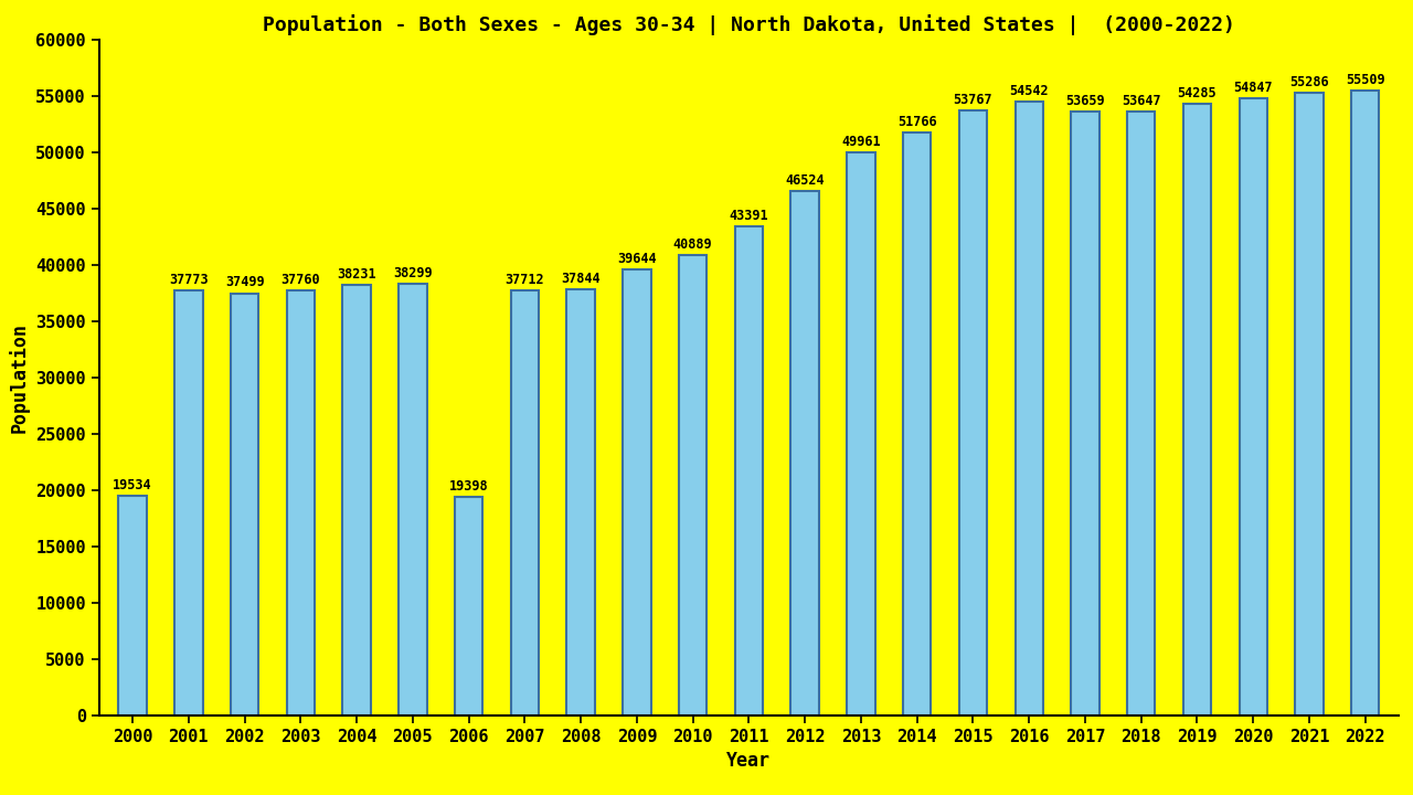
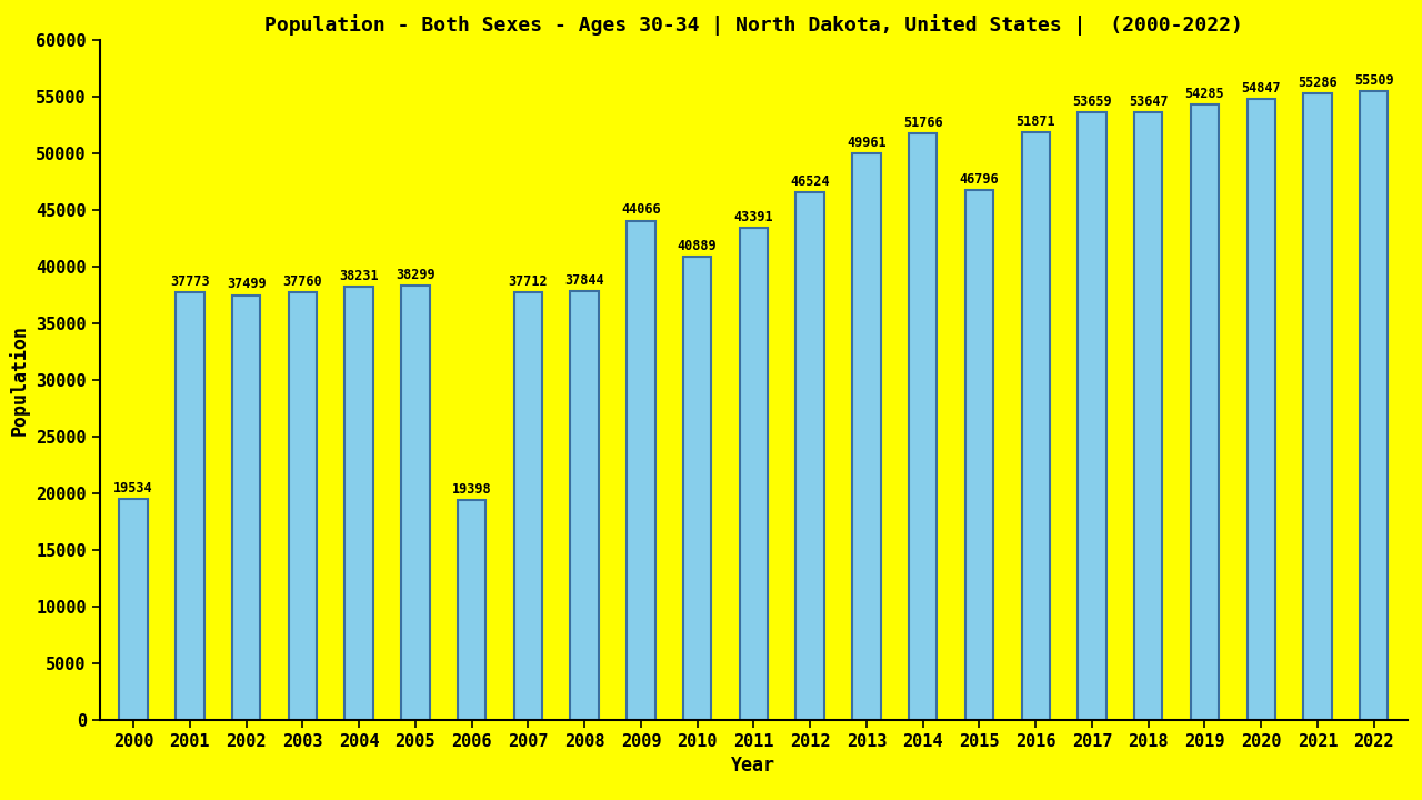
2009: 39644 -> 44066
2015: 53767 -> 46796
2016: 54542 -> 51871
